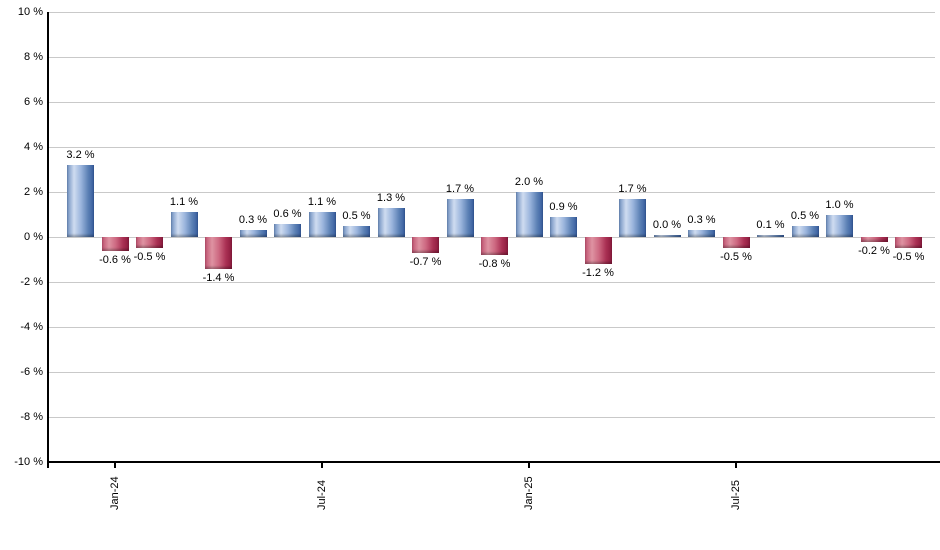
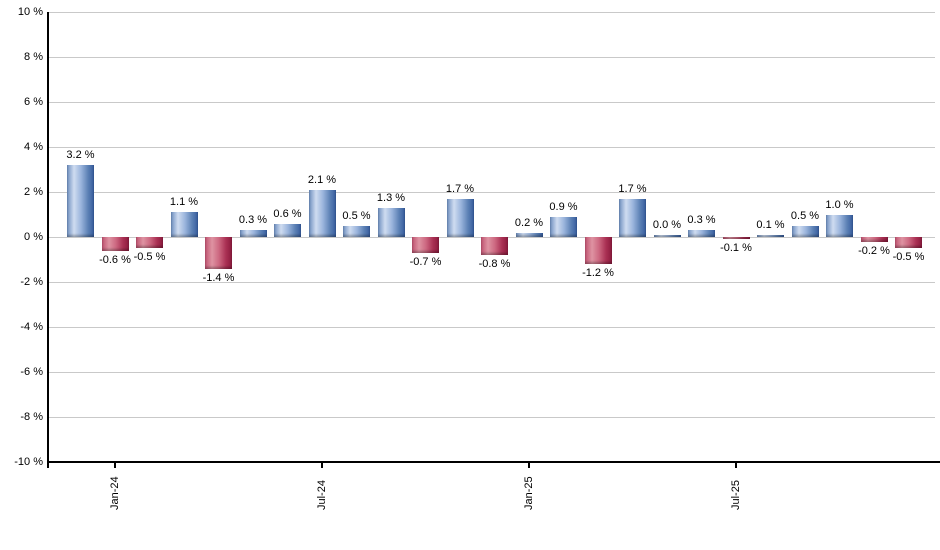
Jul-24: 1.1 -> 2.1
Jan-25: 2.0 -> 0.2
Jul-25: -0.5 -> -0.1
